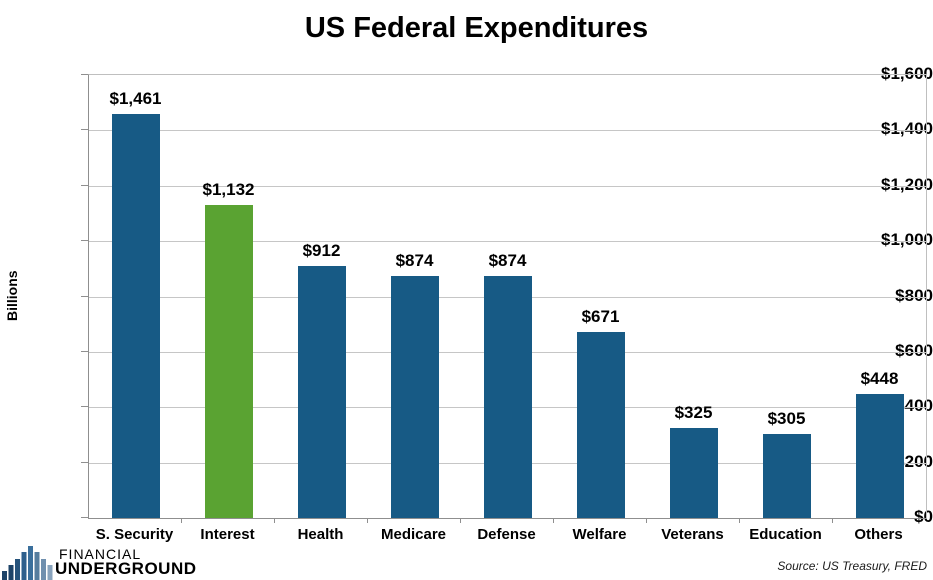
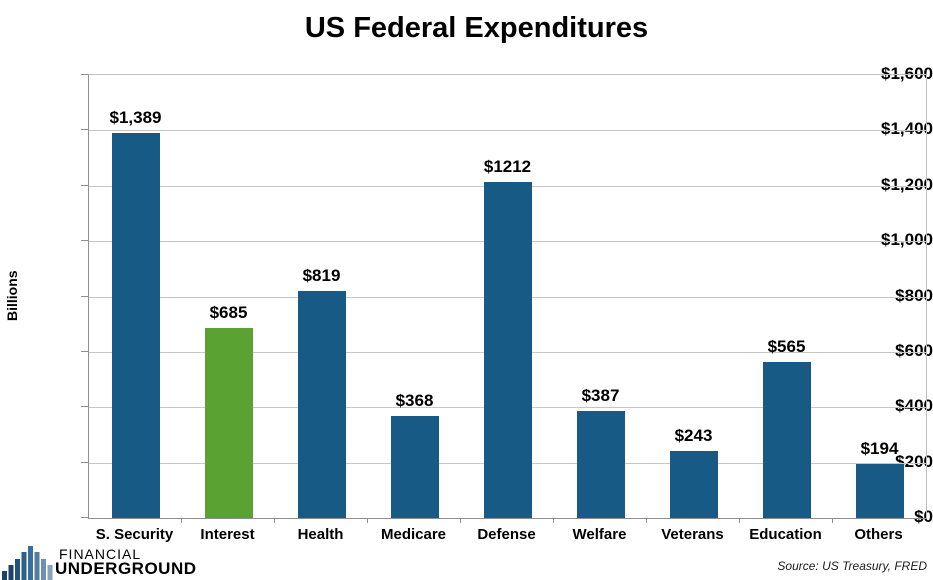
S. Security: $1,461 -> $1,389
Interest: $1,132 -> $685
Health: $912 -> $819
Medicare: $874 -> $368
Defense: $874 -> $1212
Welfare: $671 -> $387
Veterans: $325 -> $243
Education: $305 -> $565
Others: $448 -> $194
